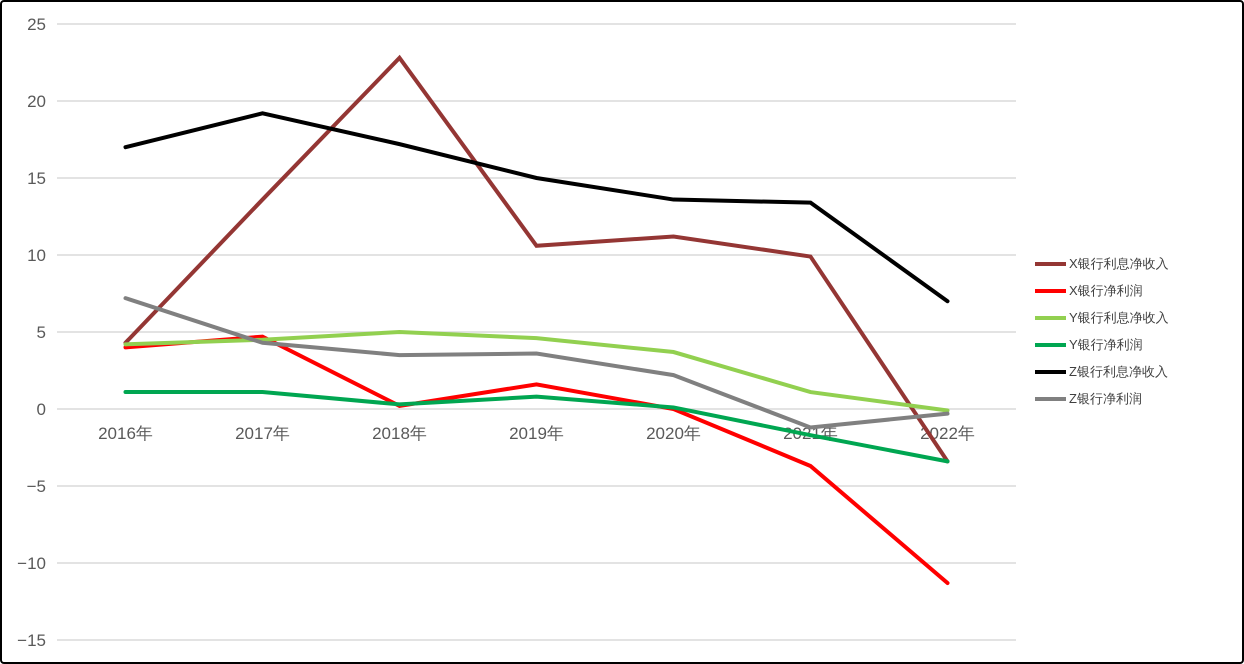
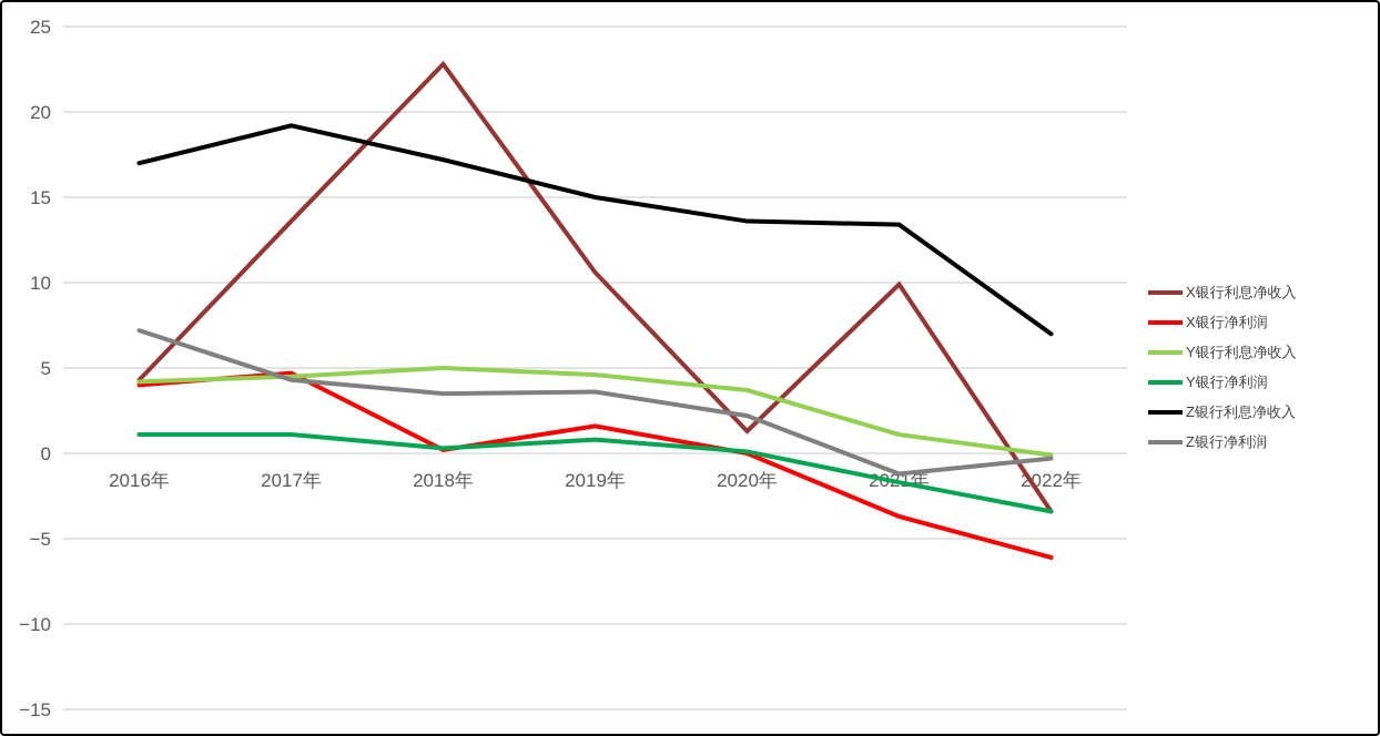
X银行利息净收入/2020年: 11.2 -> 1.3
X银行净利润/2022年: -11.3 -> -6.1
